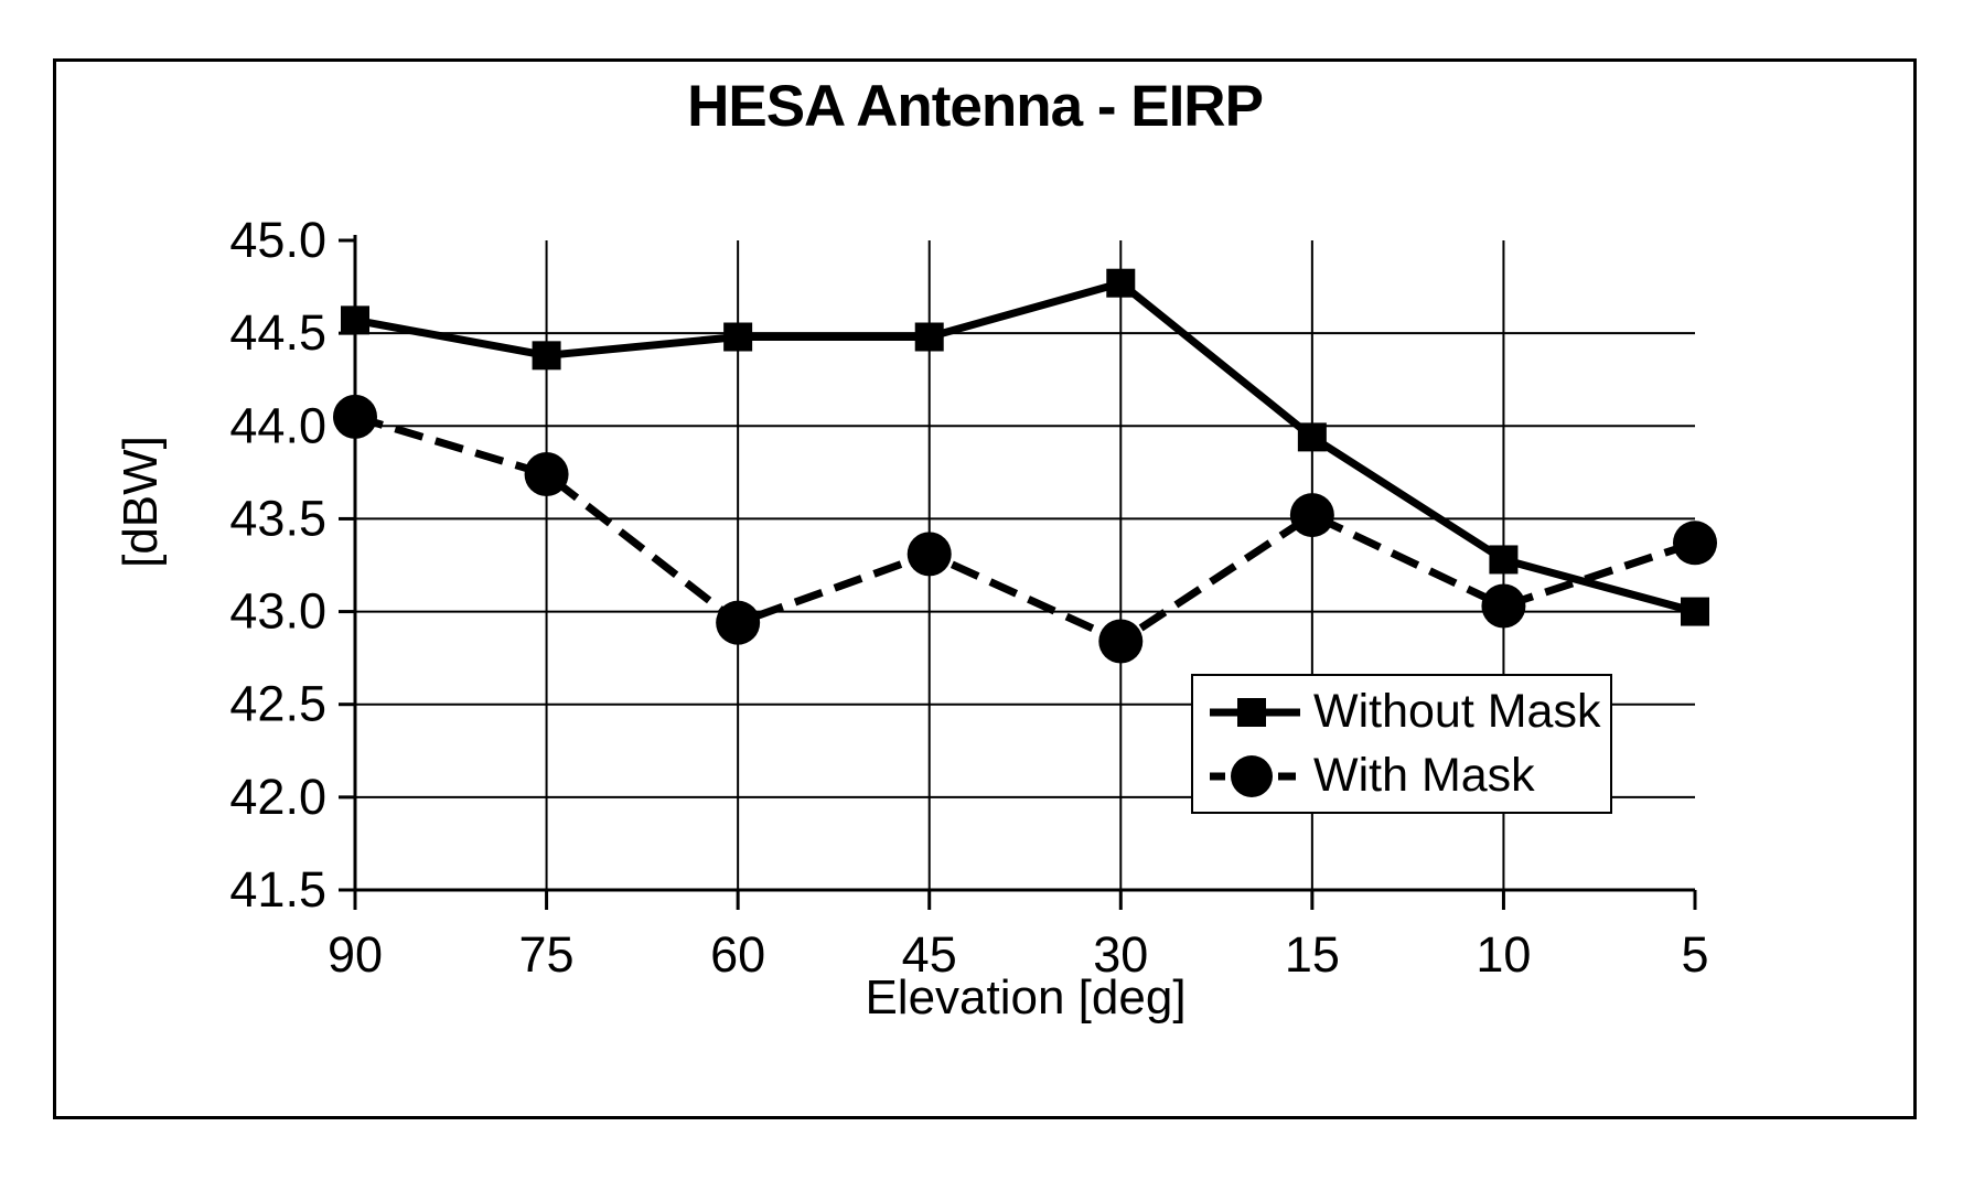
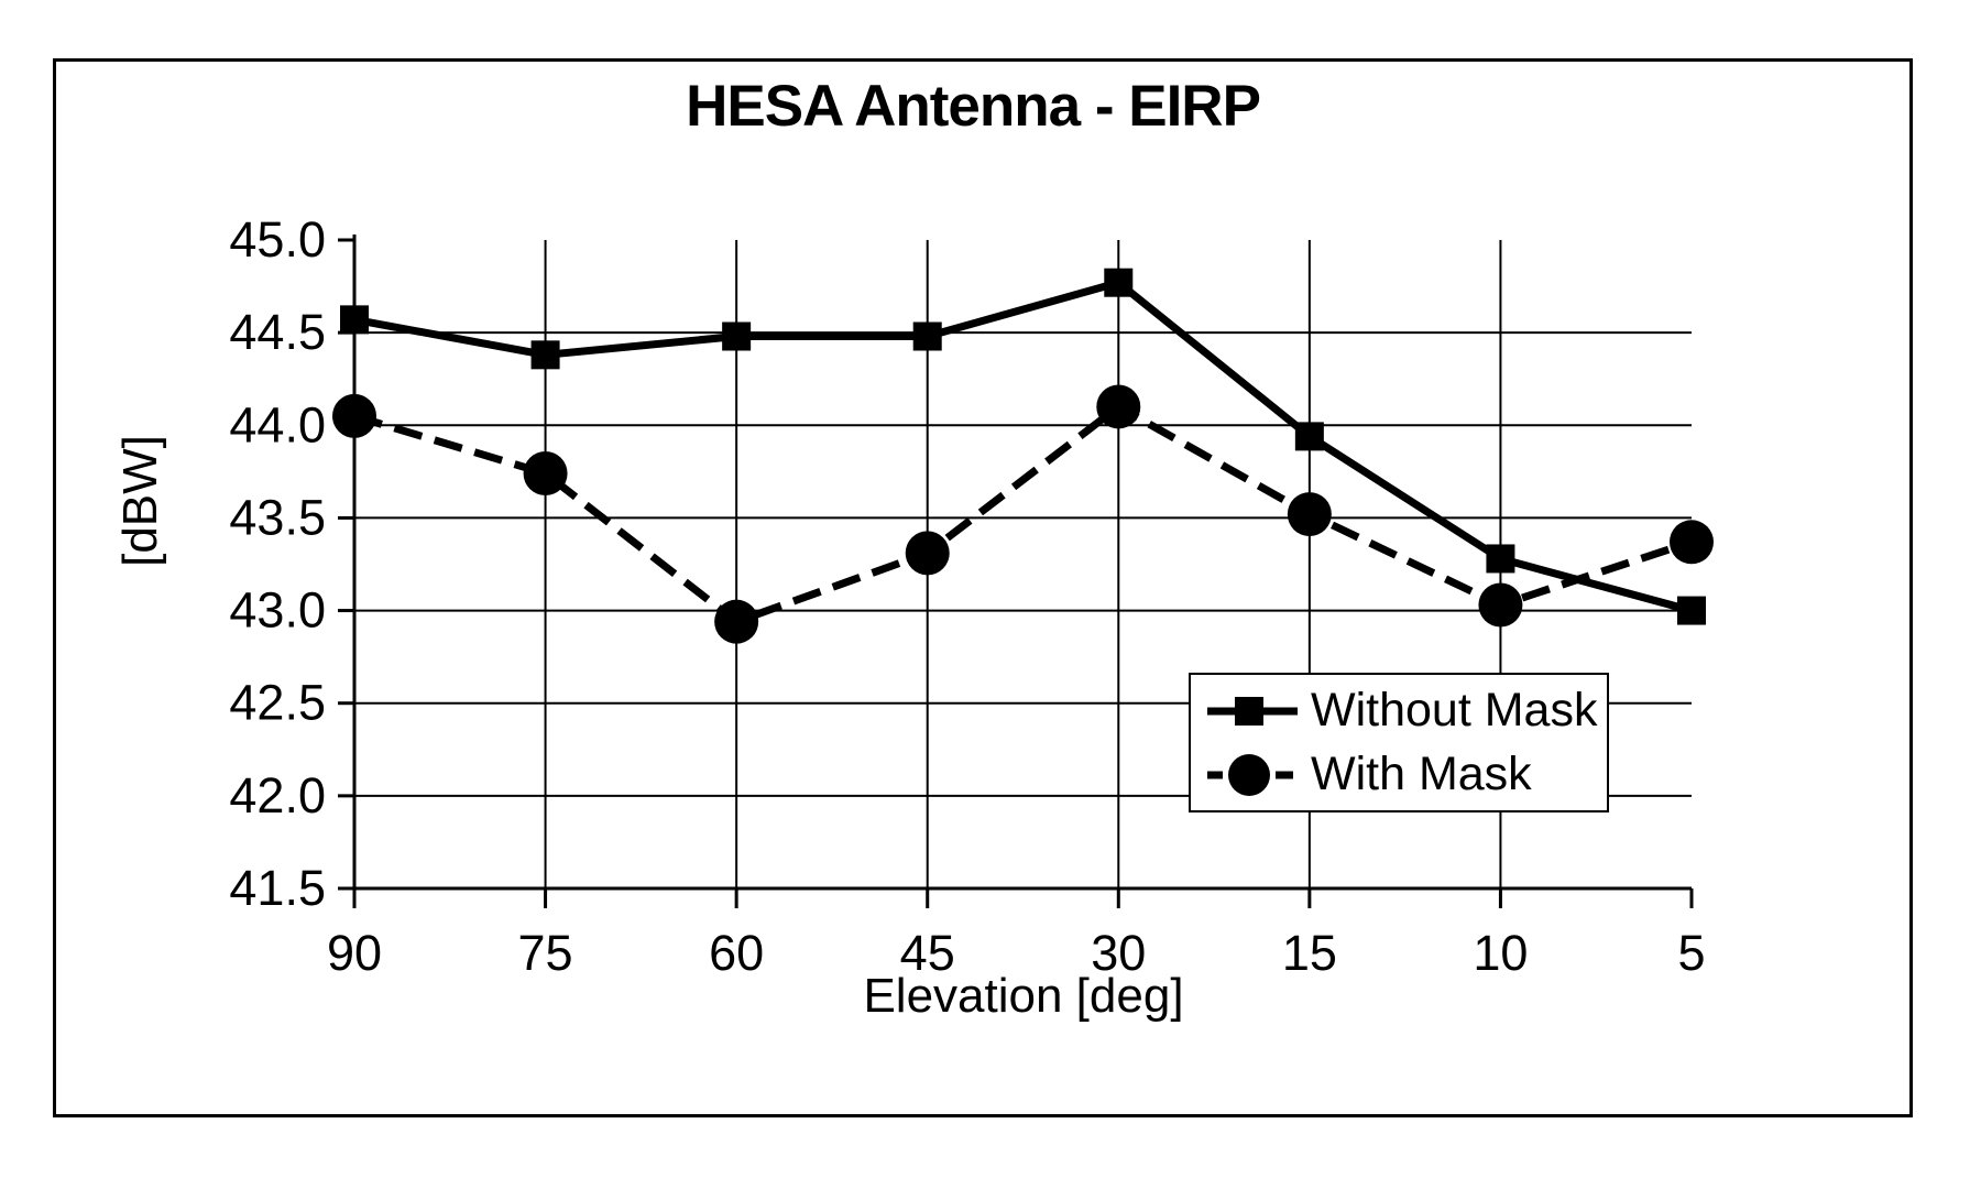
With Mask/30: 42.84 -> 44.10
